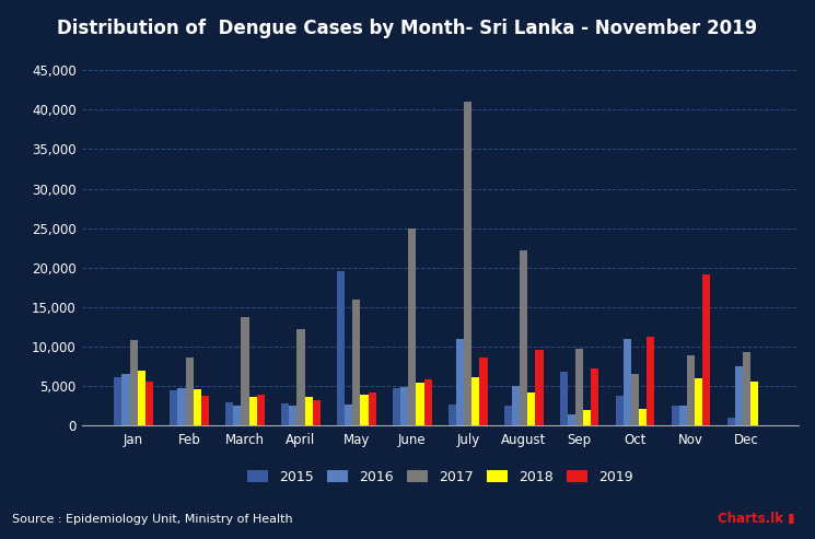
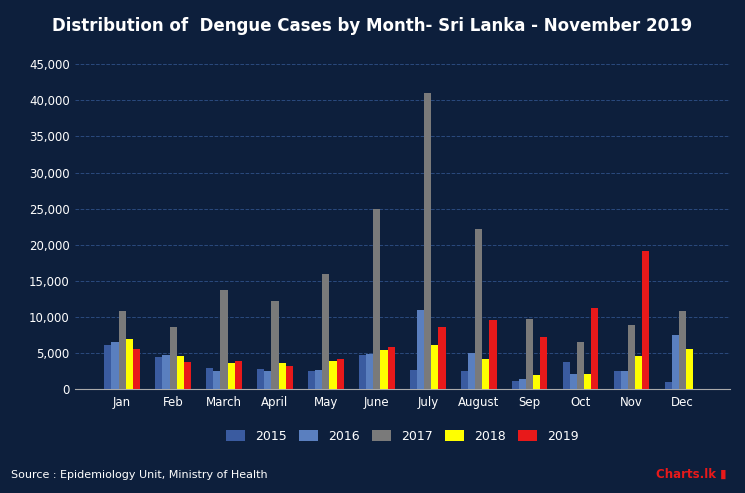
2015/May: 19,600 -> 2,500
2015/Sep: 6,800 -> 1,200
2016/Oct: 11,000 -> 2,200
2018/Nov: 6,000 -> 4,600
2017/Dec: 9,400 -> 10,900
